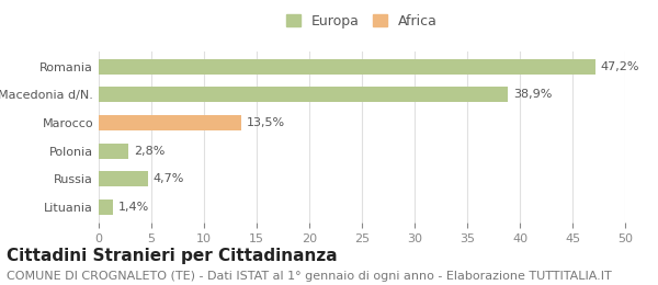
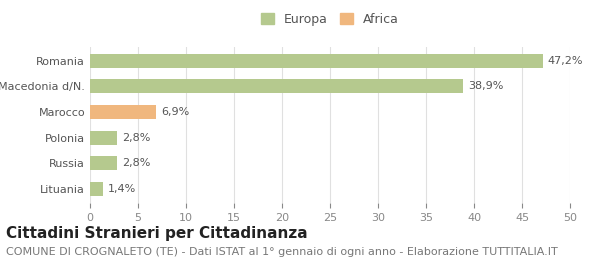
Marocco: 13,5% -> 6,9%
Russia: 4,7% -> 2,8%
